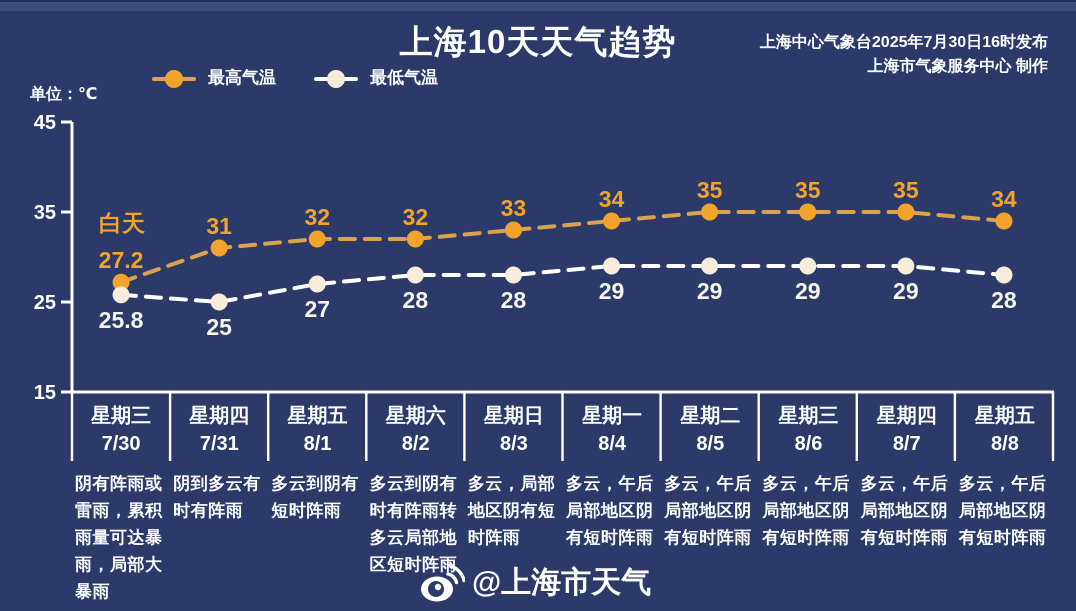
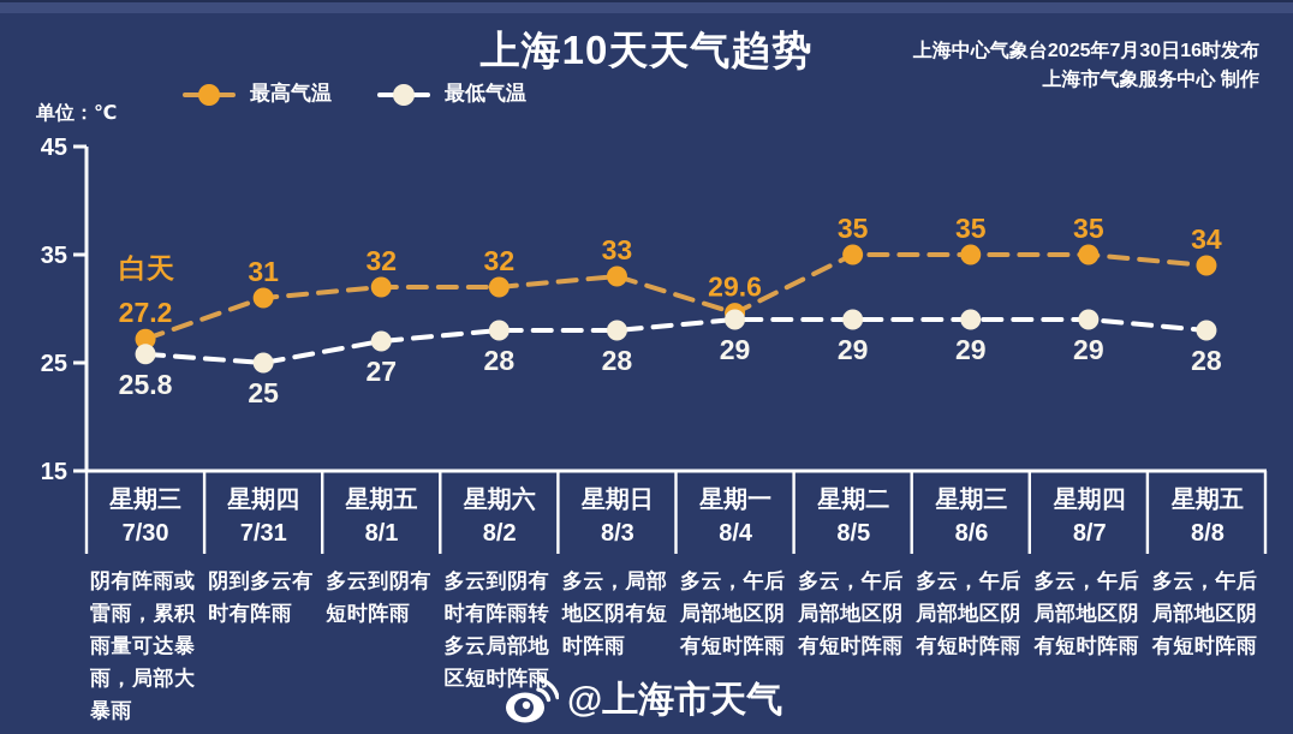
最高气温/8/4: 34 -> 29.6
